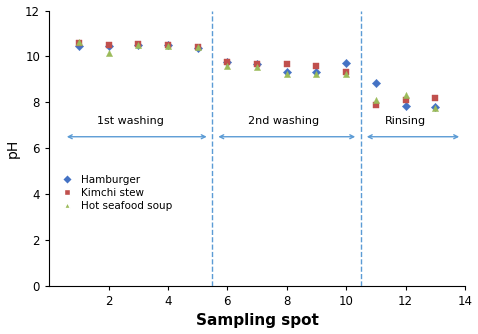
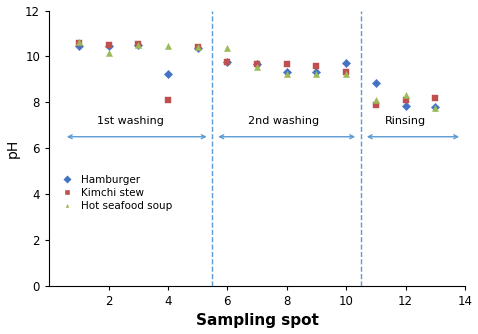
Hamburger/4: 10.50 -> 9.25
Kimchi stew/4: 10.50 -> 8.10
Hot seafood soup/6: 9.60 -> 10.35
